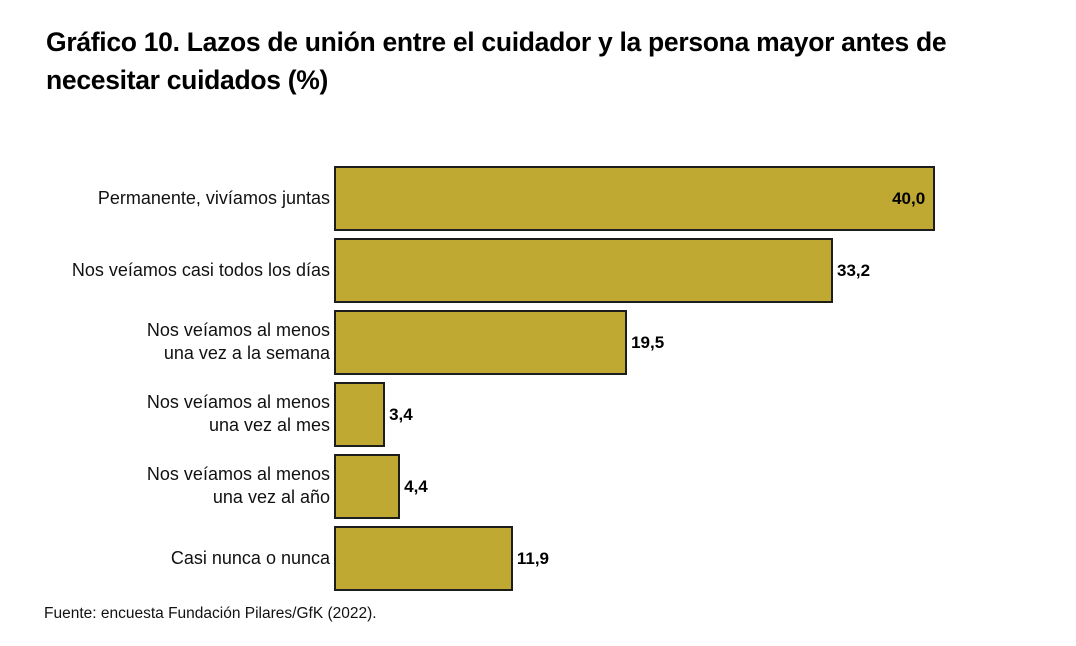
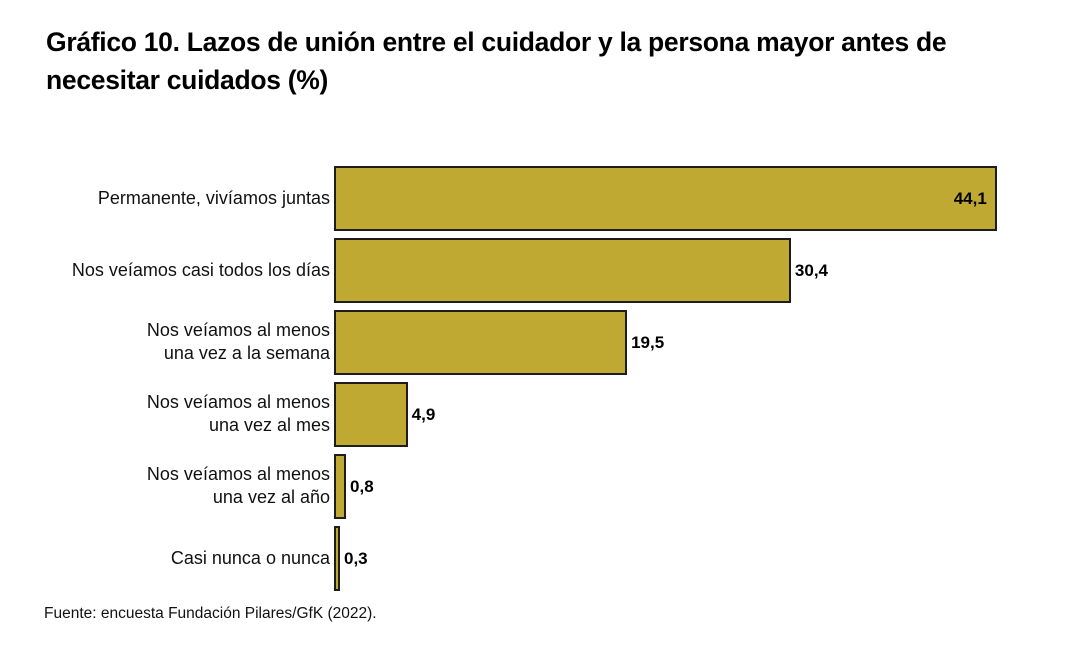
Permanente, vivíamos juntas: 40,0 -> 44,1
Nos veíamos casi todos los días: 33,2 -> 30,4
Nos veíamos al menos una vez al mes: 3,4 -> 4,9
Nos veíamos al menos una vez al año: 4,4 -> 0,8
Casi nunca o nunca: 11,9 -> 0,3
